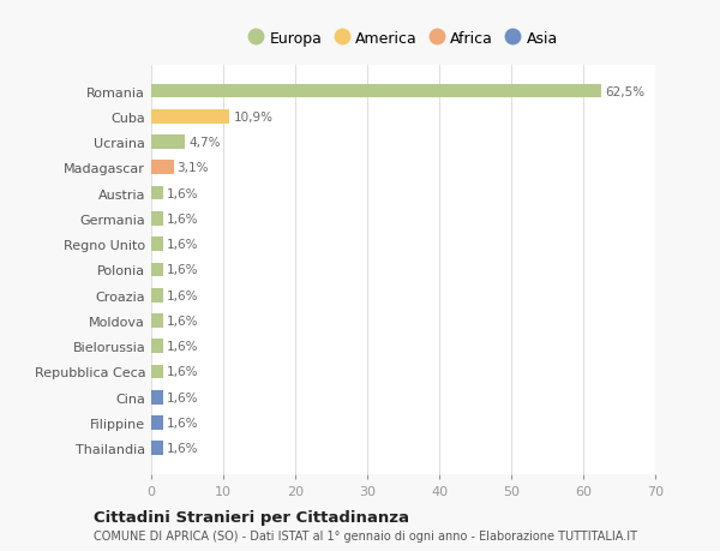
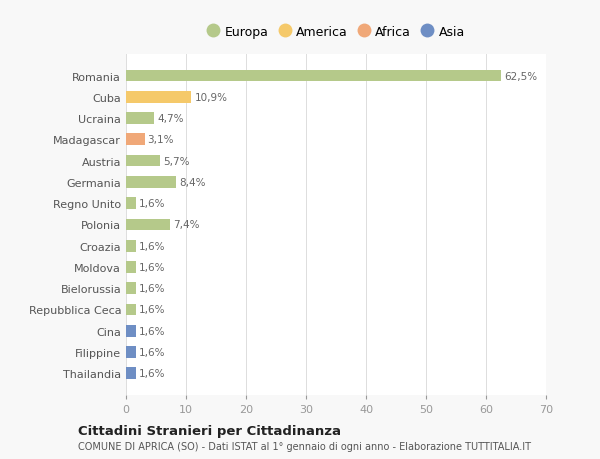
Austria: 1,6% -> 5,7%
Germania: 1,6% -> 8,4%
Polonia: 1,6% -> 7,4%
